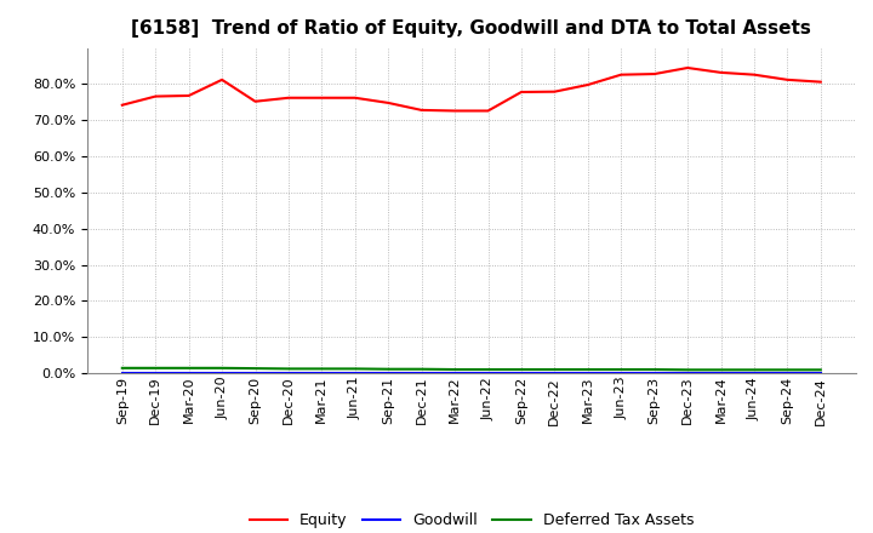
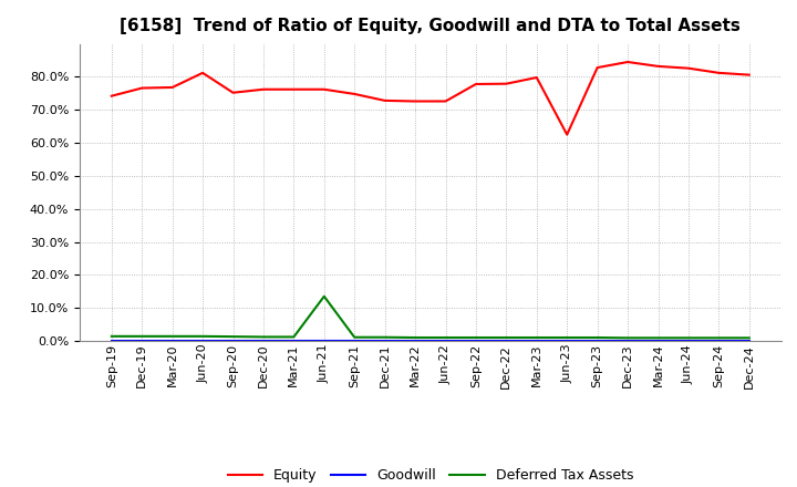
Deferred Tax Assets/Jun-21: 1.2% -> 13.5%
Equity/Jun-23: 82.6% -> 62.5%
